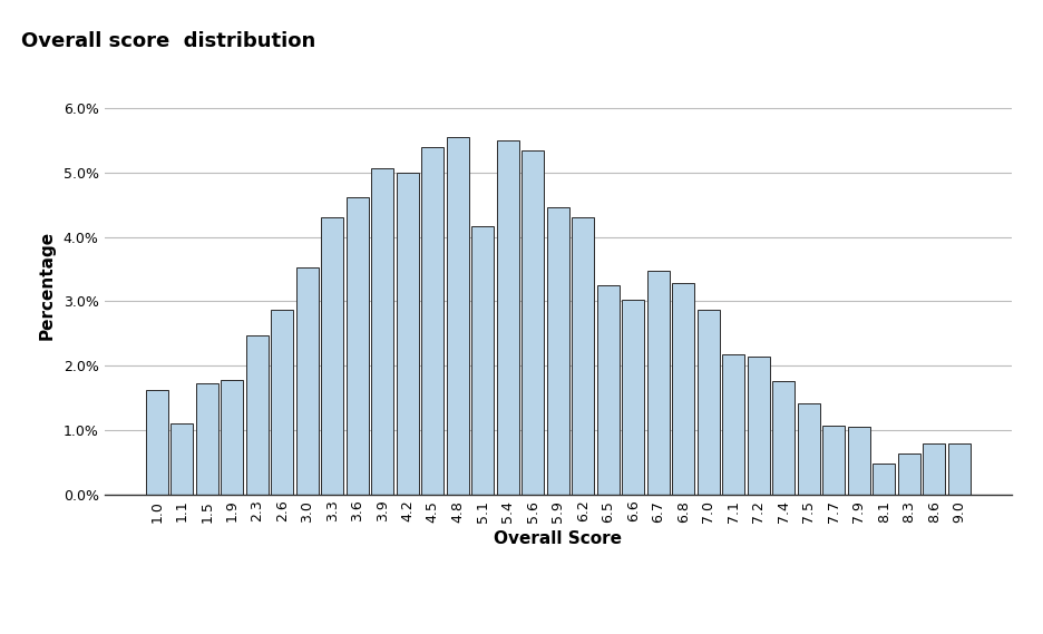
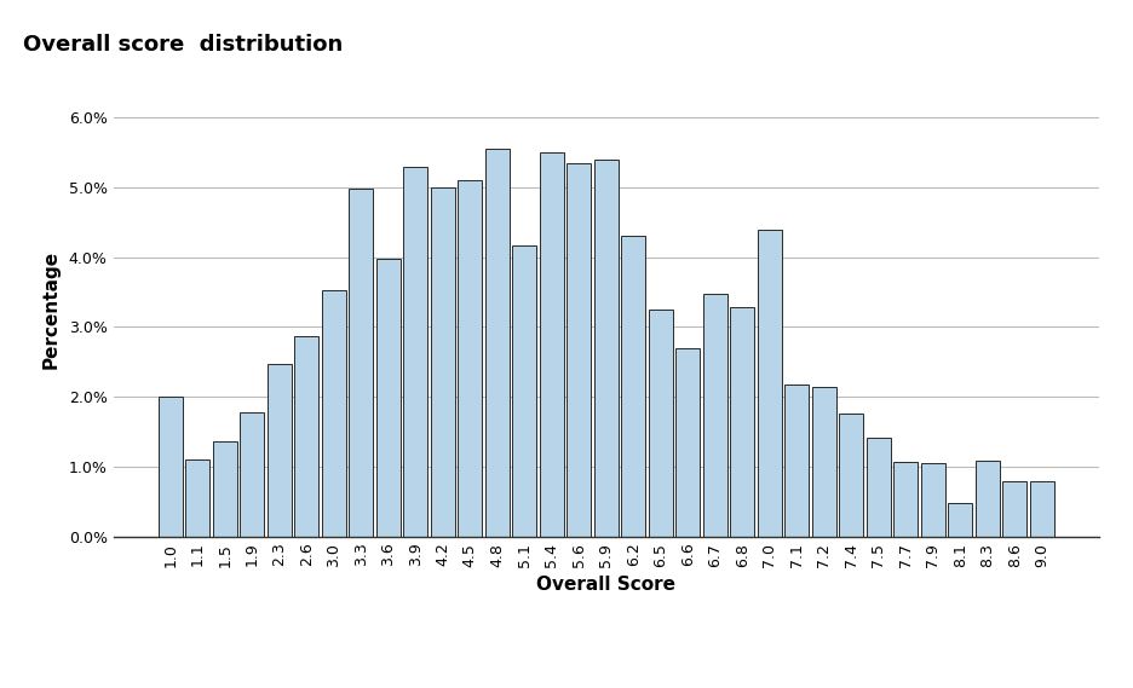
1.0: 1.63% -> 2.00%
1.5: 1.73% -> 1.36%
3.3: 4.30% -> 4.98%
3.6: 4.62% -> 3.98%
3.9: 5.07% -> 5.30%
4.5: 5.40% -> 5.10%
5.9: 4.47% -> 5.40%
6.6: 3.02% -> 2.70%
7.0: 2.87% -> 4.40%
8.3: 0.63% -> 1.08%
